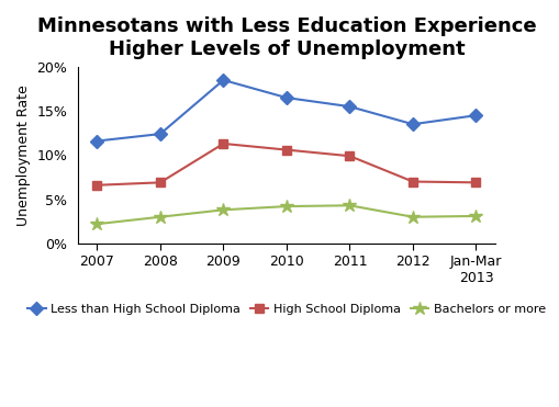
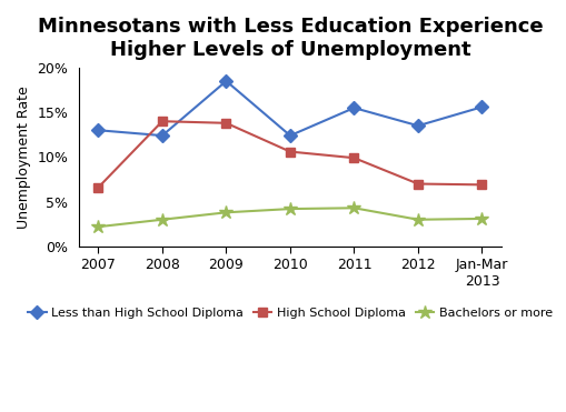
Less than High School Diploma/2007: 11.6% -> 13.0%
High School Diploma/2008: 6.9% -> 14.0%
High School Diploma/2009: 11.3% -> 13.8%
Less than High School Diploma/2010: 16.5% -> 12.4%
Less than High School Diploma/Jan-Mar 2013: 14.5% -> 15.6%
